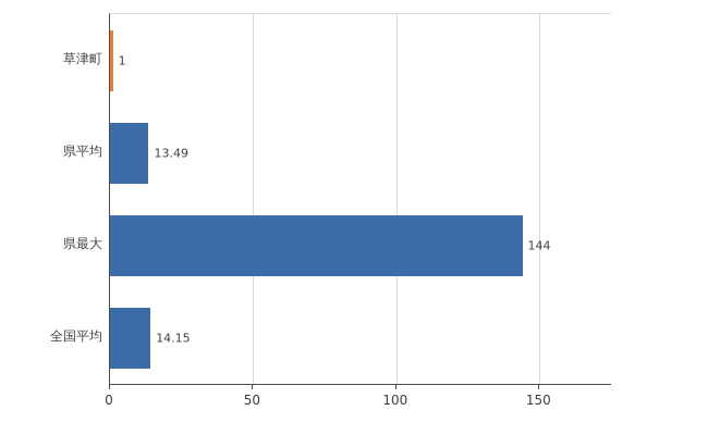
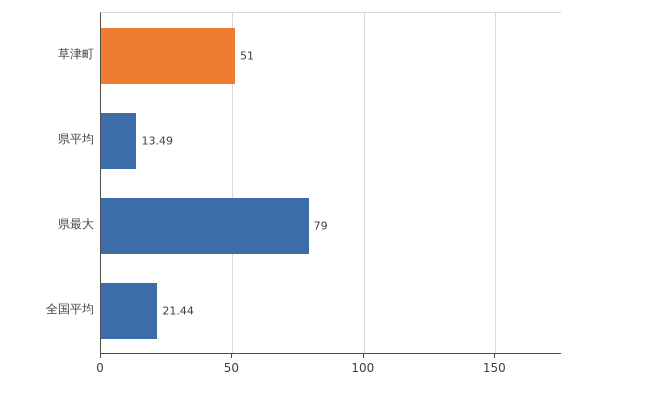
草津町: 1 -> 51
県最大: 144 -> 79
全国平均: 14.15 -> 21.44
